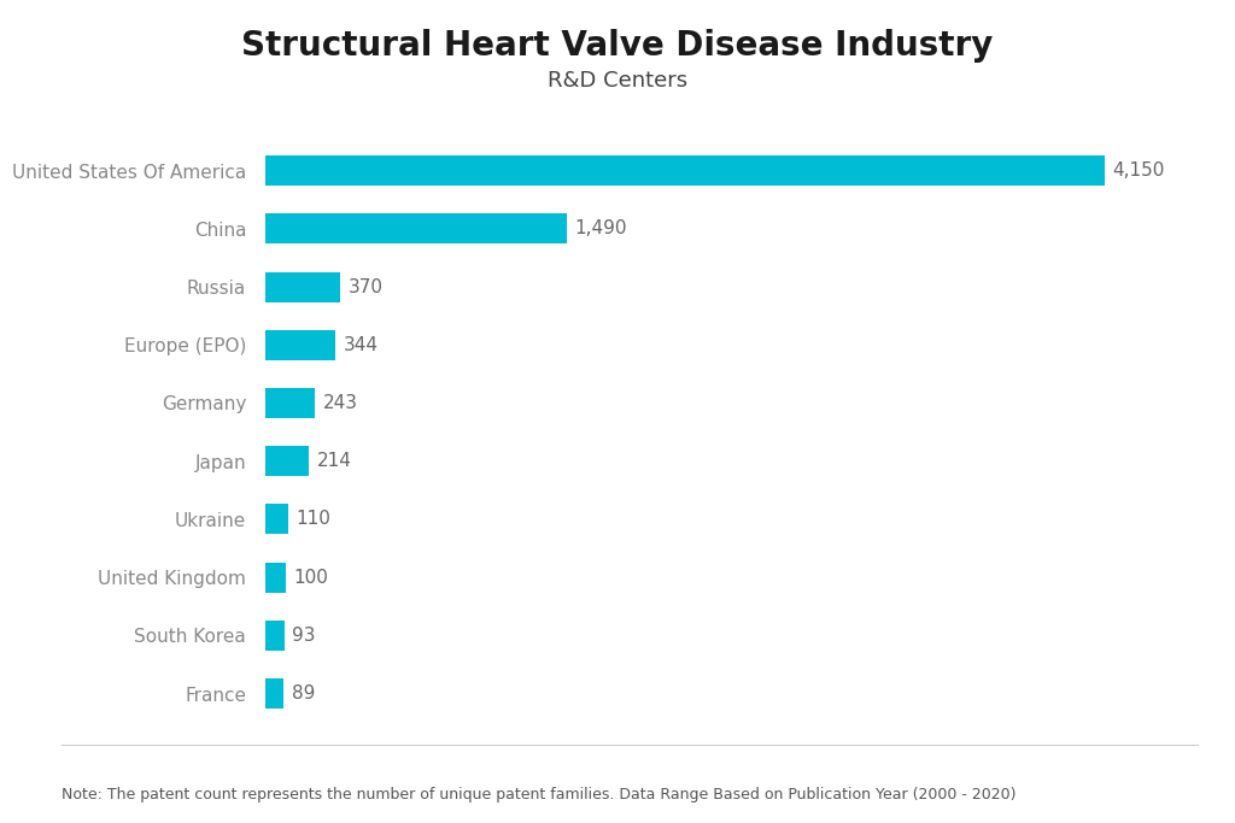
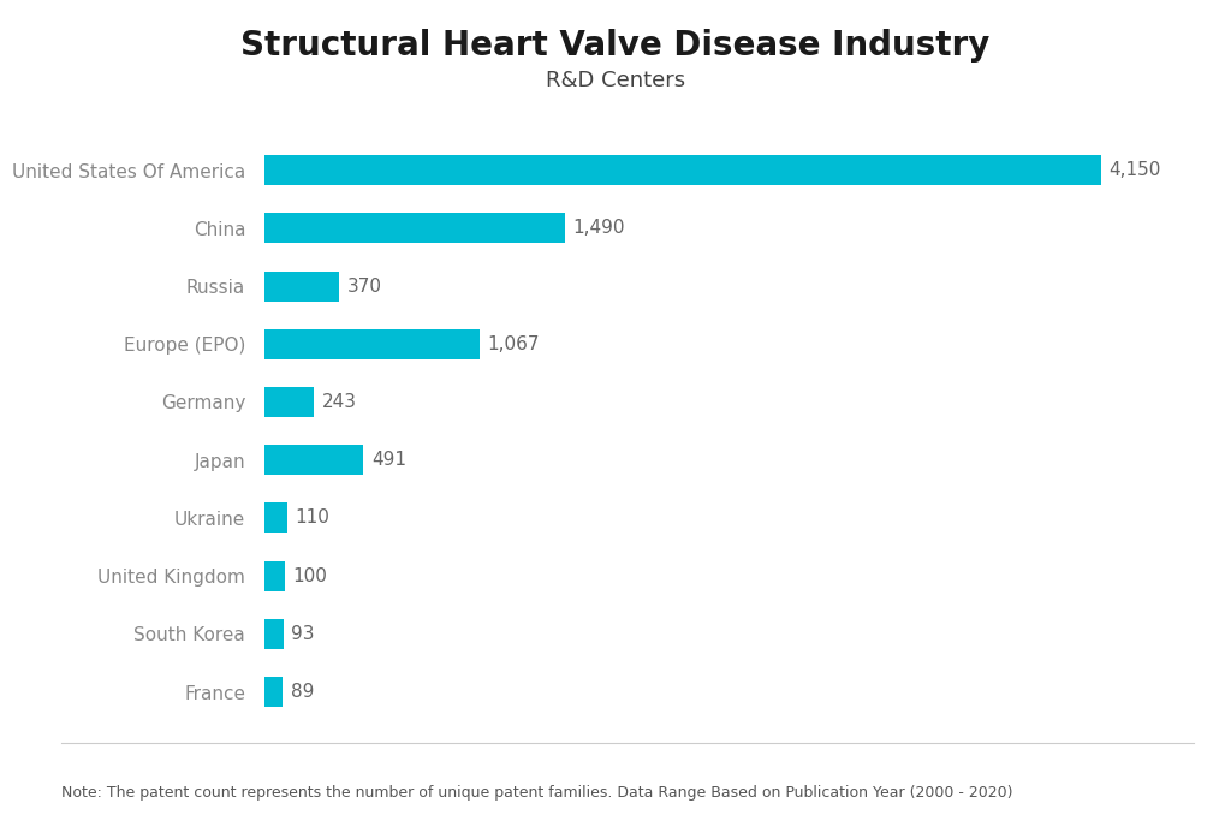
Europe (EPO): 344 -> 1,067
Japan: 214 -> 491
